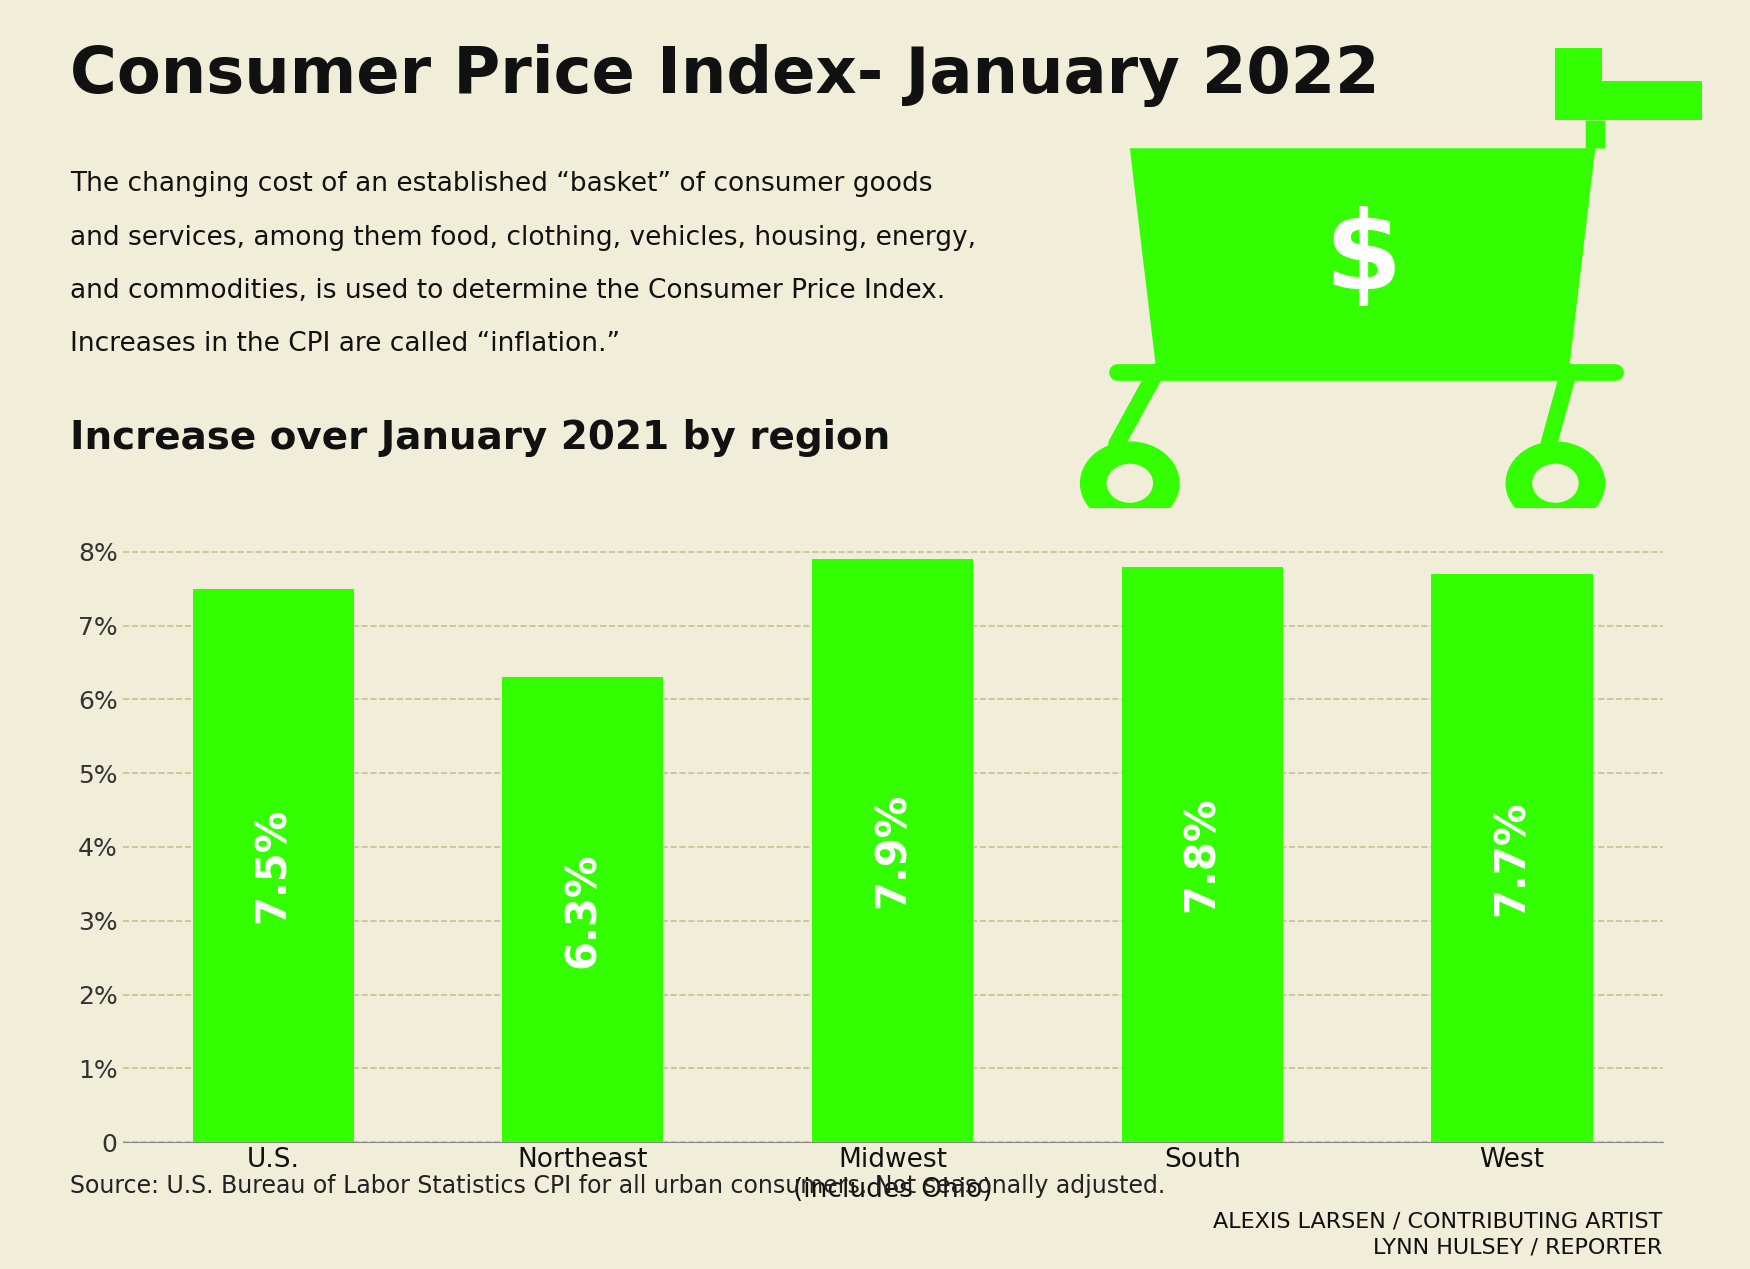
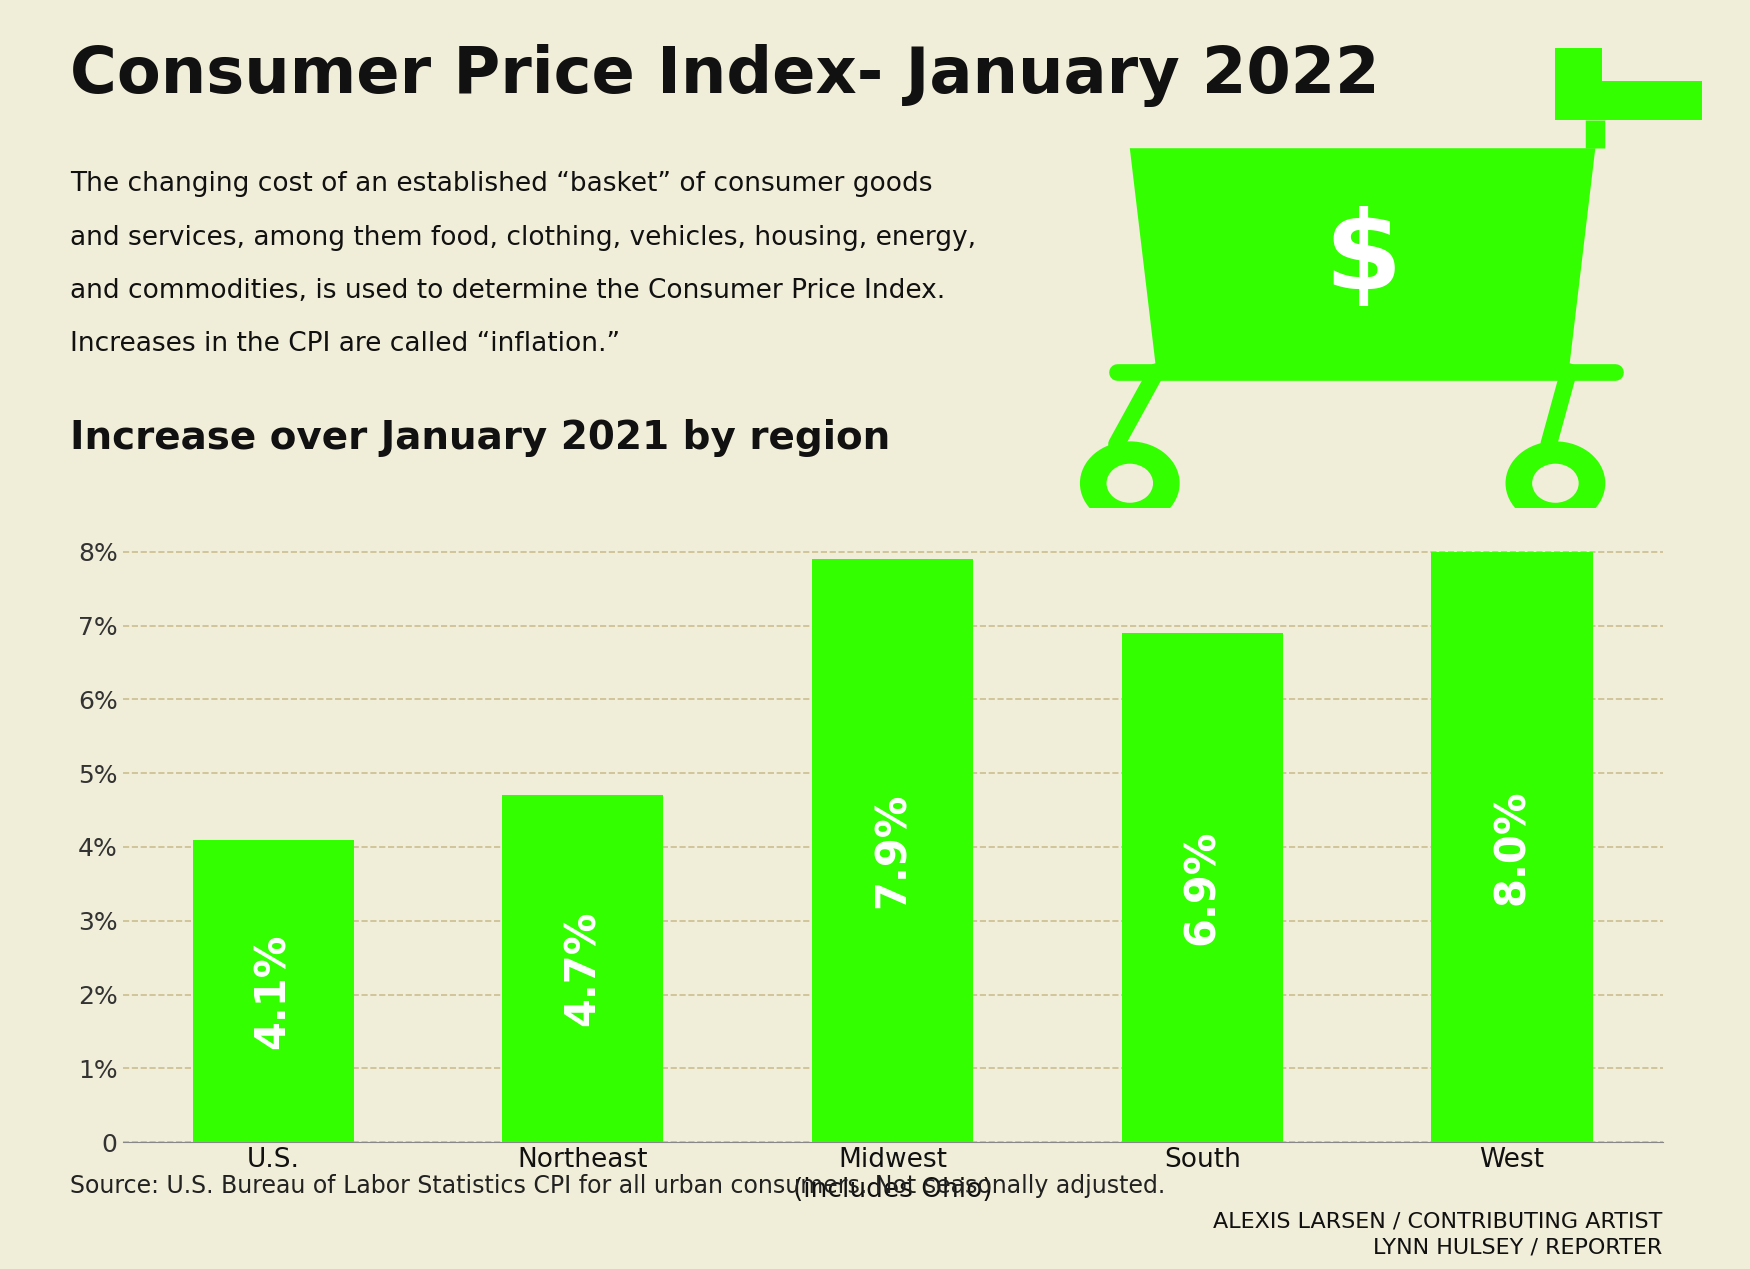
U.S.: 7.5% -> 4.1%
Northeast: 6.3% -> 4.7%
South: 7.8% -> 6.9%
West: 7.7% -> 8.0%
